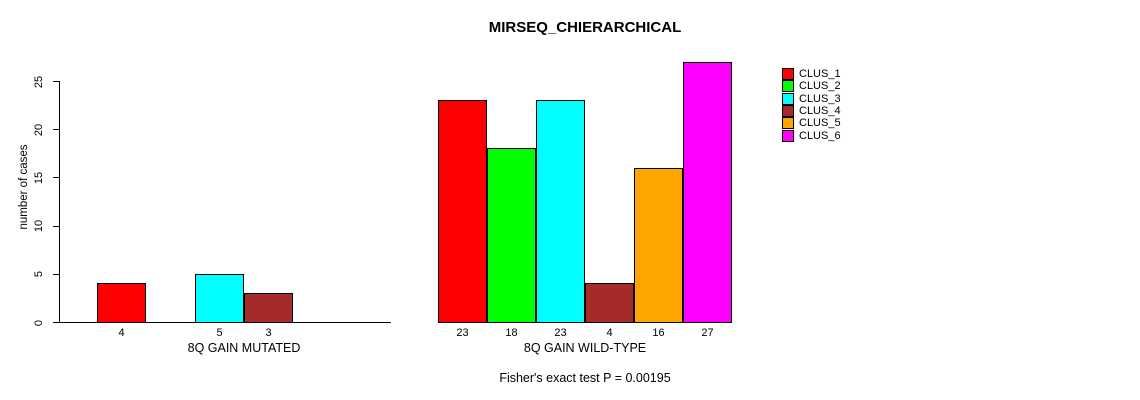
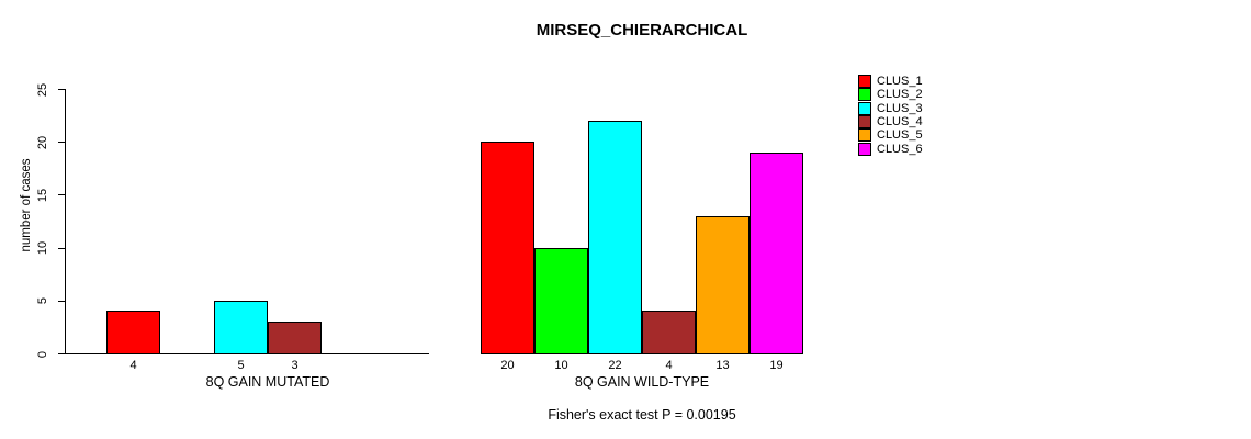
CLUS_1/8Q GAIN WILD-TYPE: 23 -> 20
CLUS_2/8Q GAIN WILD-TYPE: 18 -> 10
CLUS_3/8Q GAIN WILD-TYPE: 23 -> 22
CLUS_5/8Q GAIN WILD-TYPE: 16 -> 13
CLUS_6/8Q GAIN WILD-TYPE: 27 -> 19
